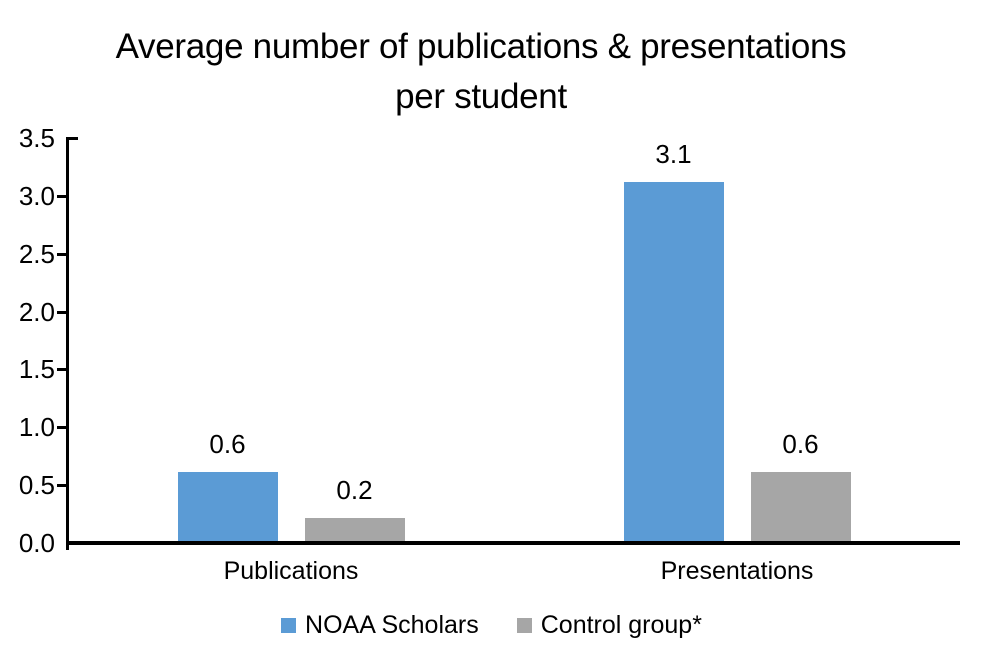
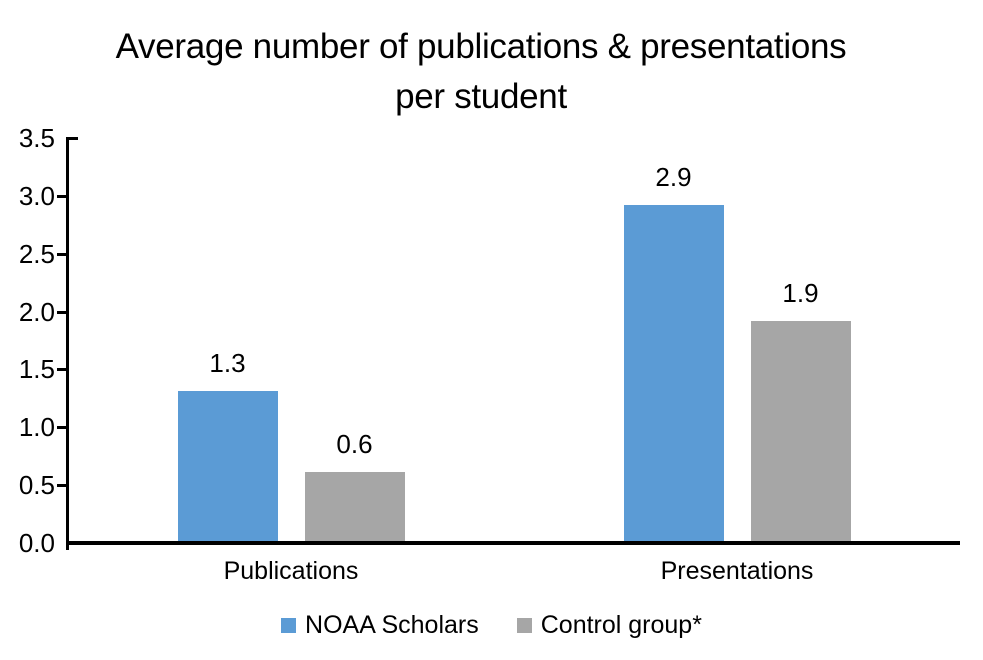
NOAA Scholars/Publications: 0.6 -> 1.3
Control group*/Publications: 0.2 -> 0.6
NOAA Scholars/Presentations: 3.1 -> 2.9
Control group*/Presentations: 0.6 -> 1.9
